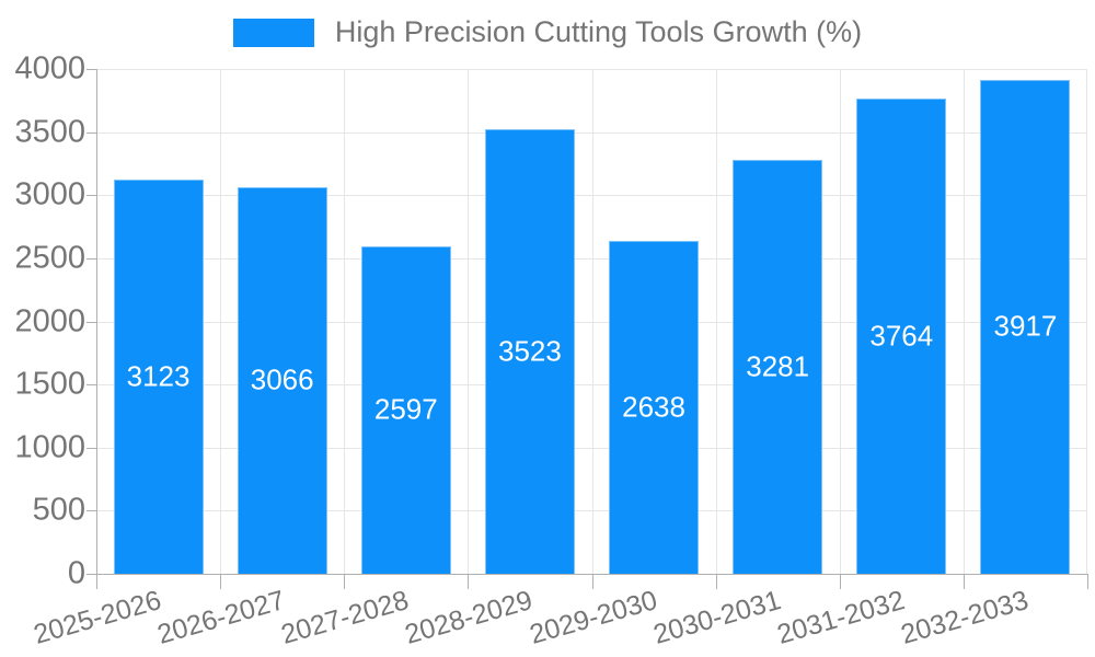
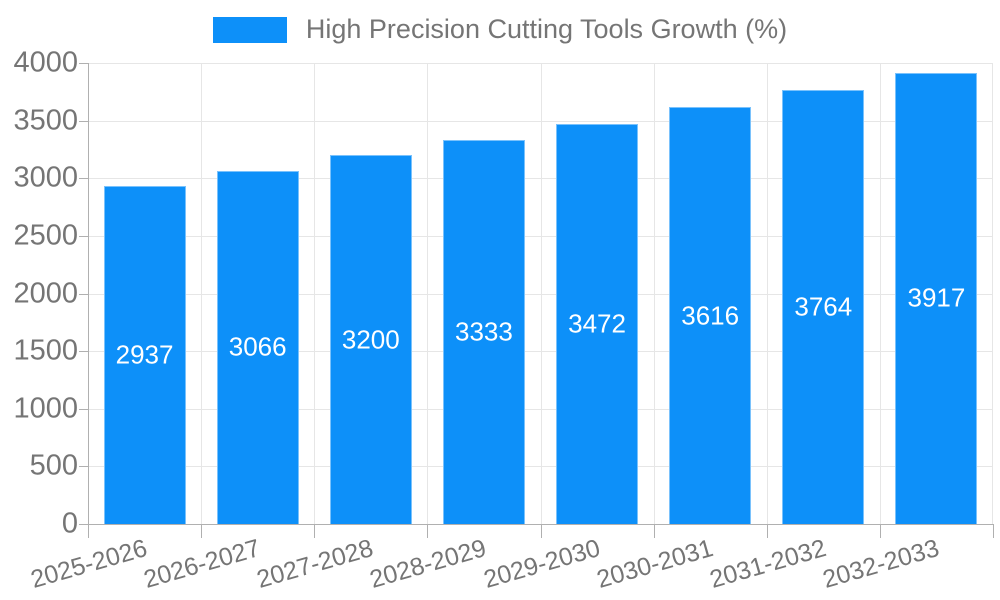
2025-2026: 3123 -> 2937
2027-2028: 2597 -> 3200
2028-2029: 3523 -> 3333
2029-2030: 2638 -> 3472
2030-2031: 3281 -> 3616
